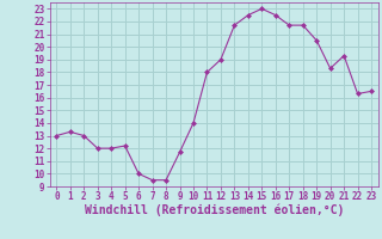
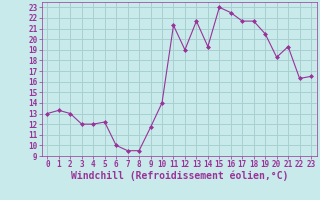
11: 18.0 -> 21.3
14: 22.5 -> 19.3
